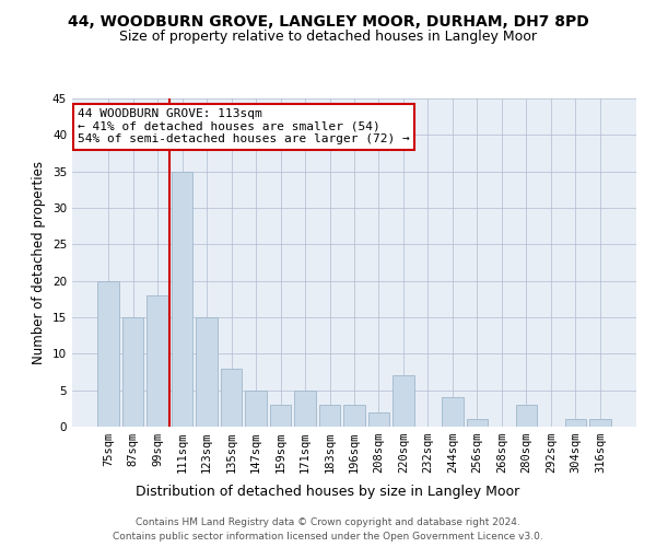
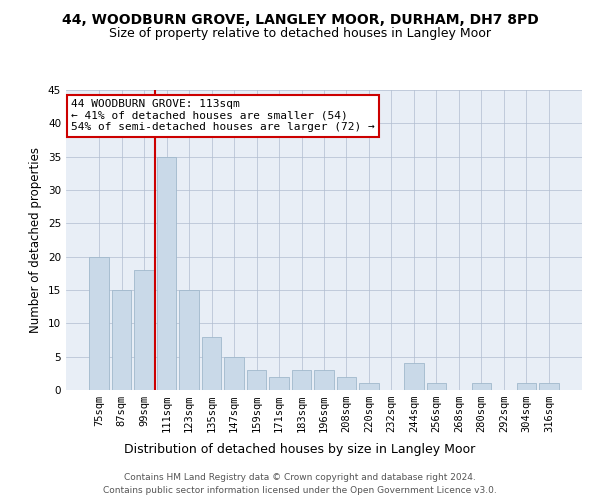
171sqm: 5 -> 2
220sqm: 7 -> 1
280sqm: 3 -> 1
